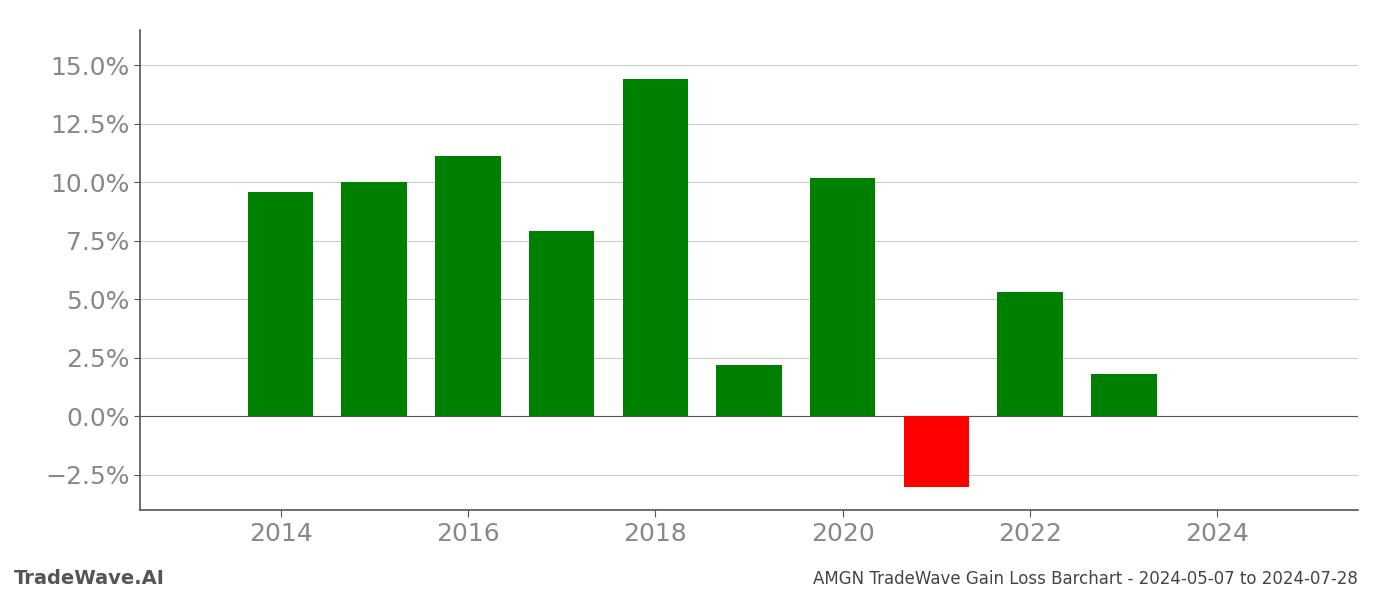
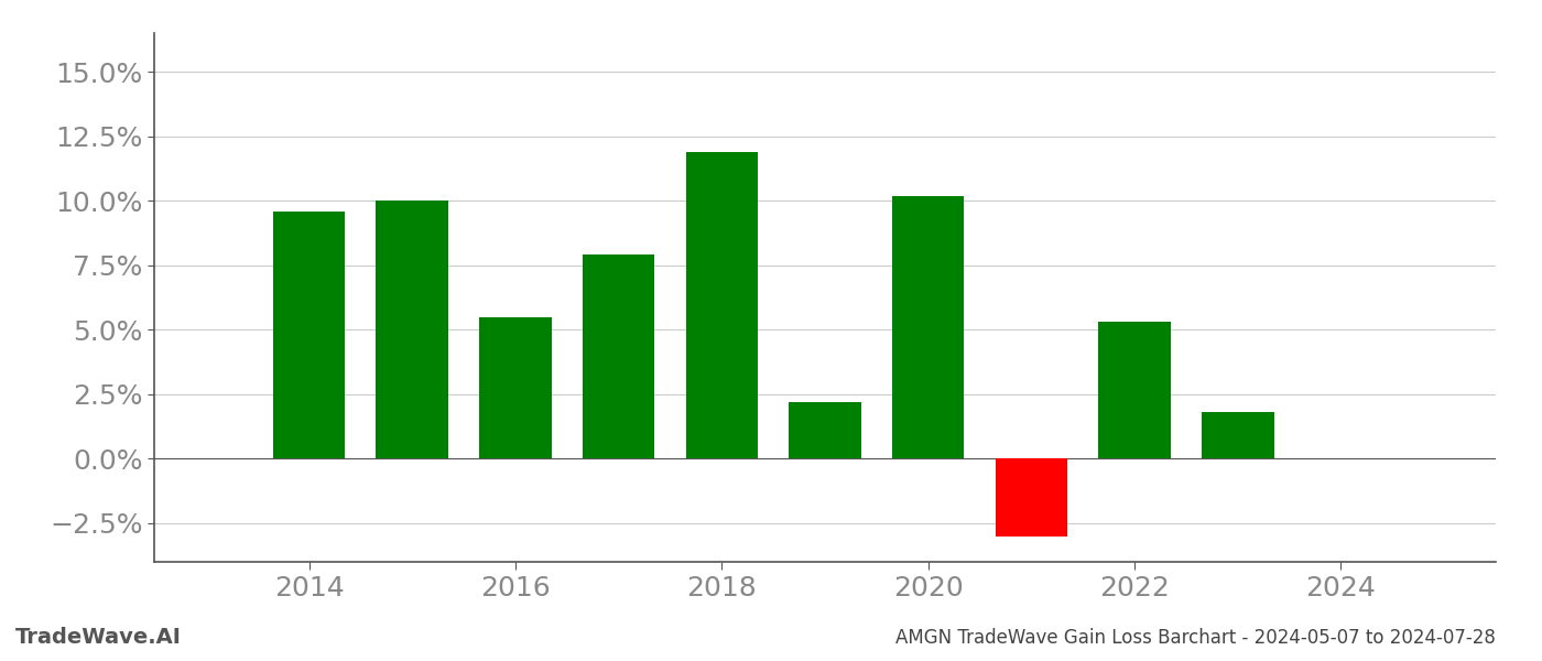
2016: 11.1% -> 5.5%
2018: 14.4% -> 11.9%
